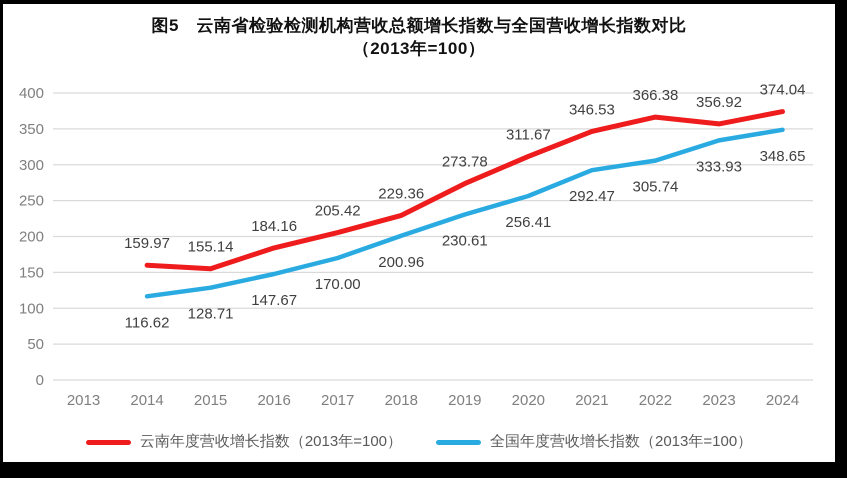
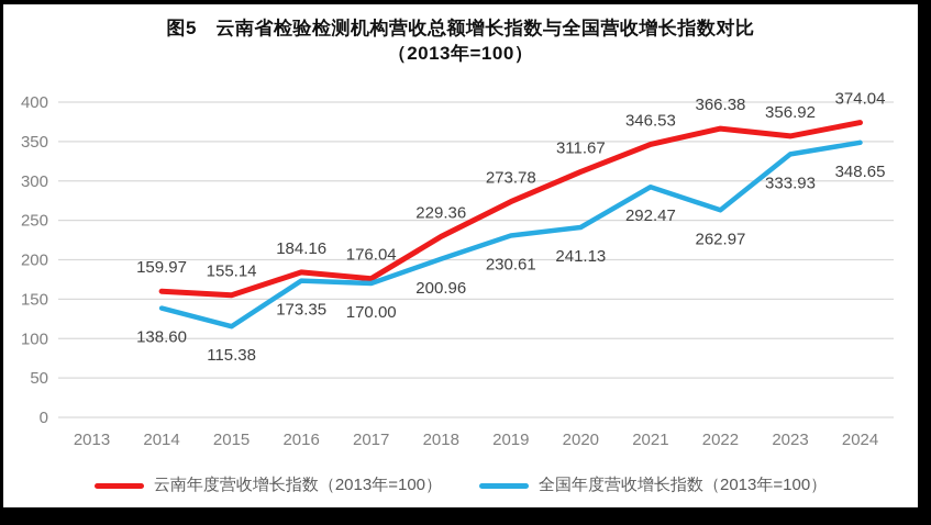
全国年度营收增长指数（2013年=100）/2014: 116.62 -> 138.60
全国年度营收增长指数（2013年=100）/2015: 128.71 -> 115.38
全国年度营收增长指数（2013年=100）/2016: 147.67 -> 173.35
云南年度营收增长指数（2013年=100）/2017: 205.42 -> 176.04
全国年度营收增长指数（2013年=100）/2020: 256.41 -> 241.13
全国年度营收增长指数（2013年=100）/2022: 305.74 -> 262.97
